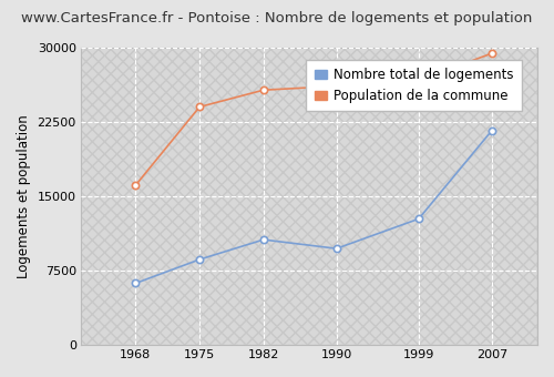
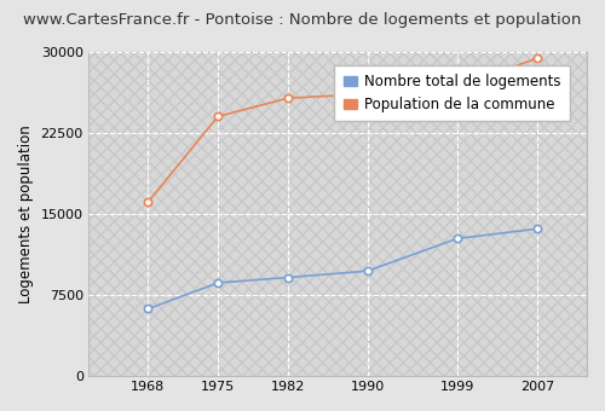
Nombre total de logements/1982: 10600 -> 9100
Nombre total de logements/2007: 21600 -> 13600
